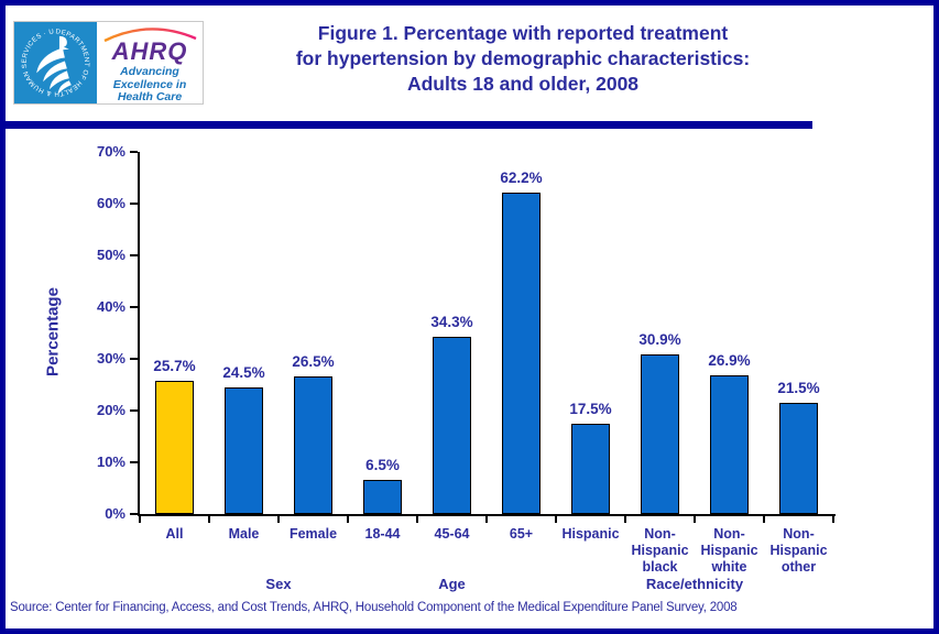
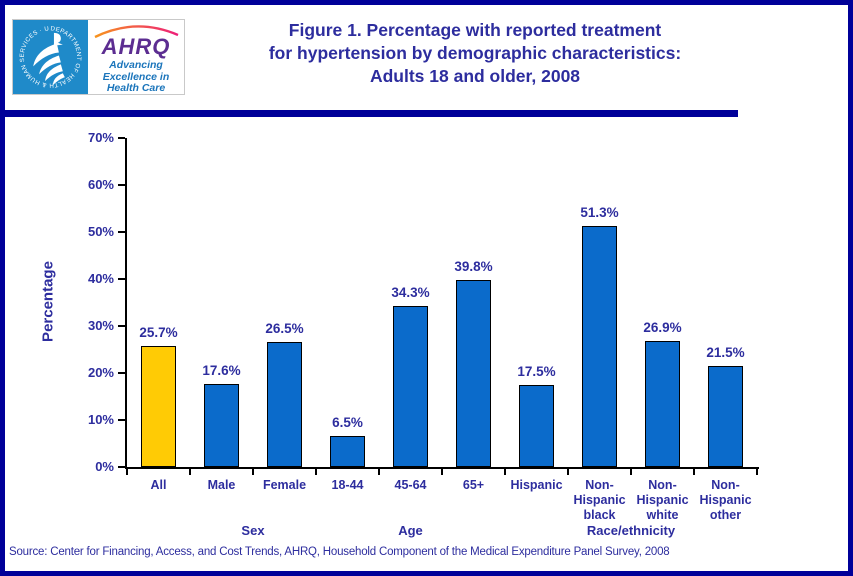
Male: 24.5% -> 17.6%
65+: 62.2% -> 39.8%
Non- Hispanic black: 30.9% -> 51.3%
